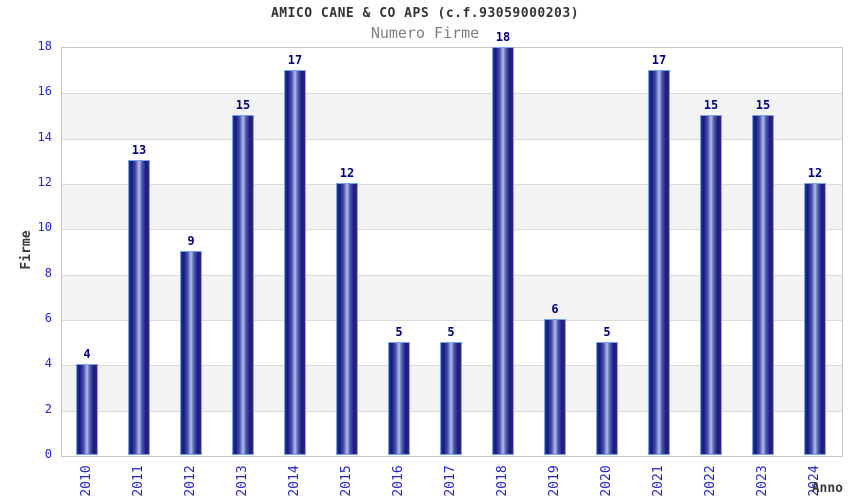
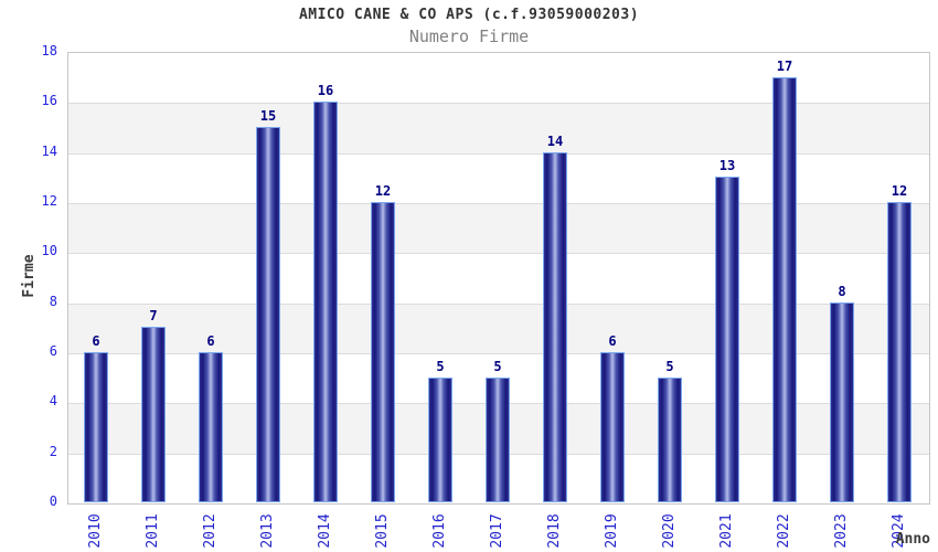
2010: 4 -> 6
2011: 13 -> 7
2012: 9 -> 6
2014: 17 -> 16
2018: 18 -> 14
2021: 17 -> 13
2022: 15 -> 17
2023: 15 -> 8
